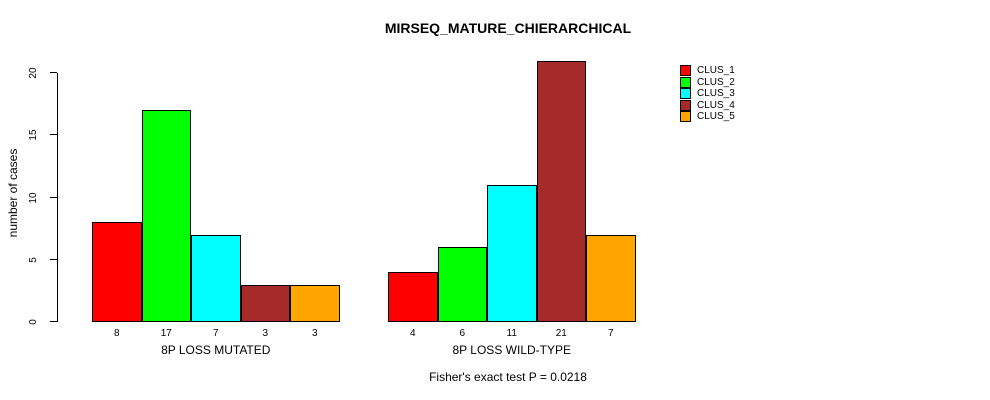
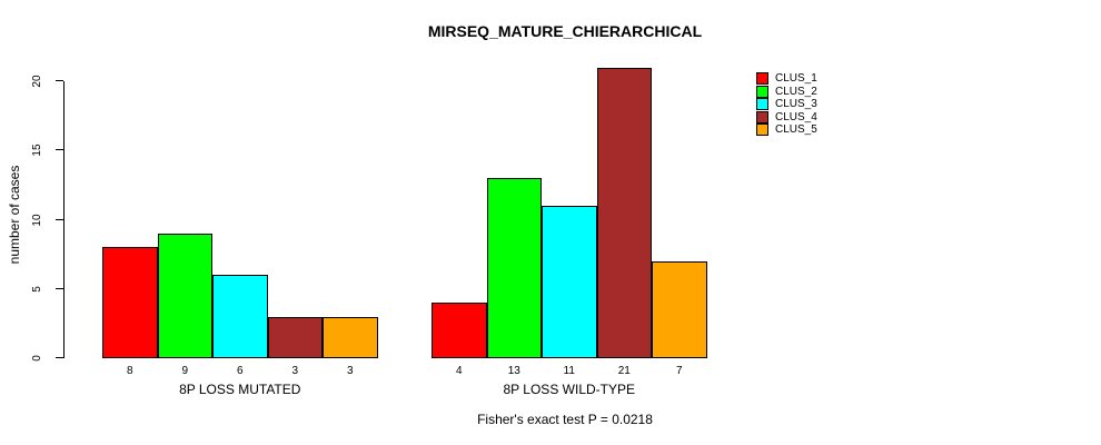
CLUS_2/8P LOSS MUTATED: 17 -> 9
CLUS_3/8P LOSS MUTATED: 7 -> 6
CLUS_2/8P LOSS WILD-TYPE: 6 -> 13
